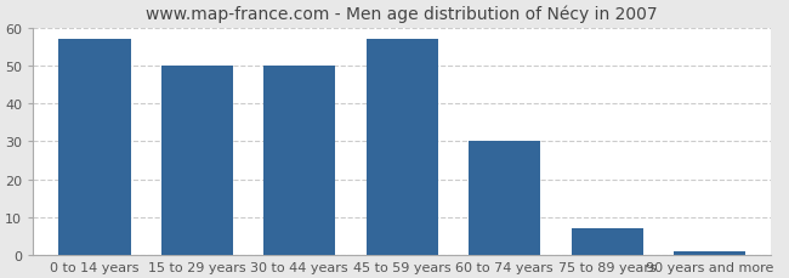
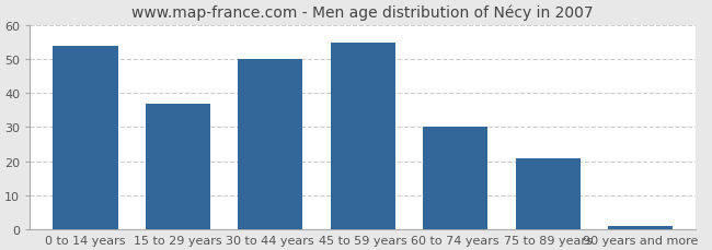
0 to 14 years: 57 -> 54
15 to 29 years: 50 -> 37
45 to 59 years: 57 -> 55
75 to 89 years: 7 -> 21
